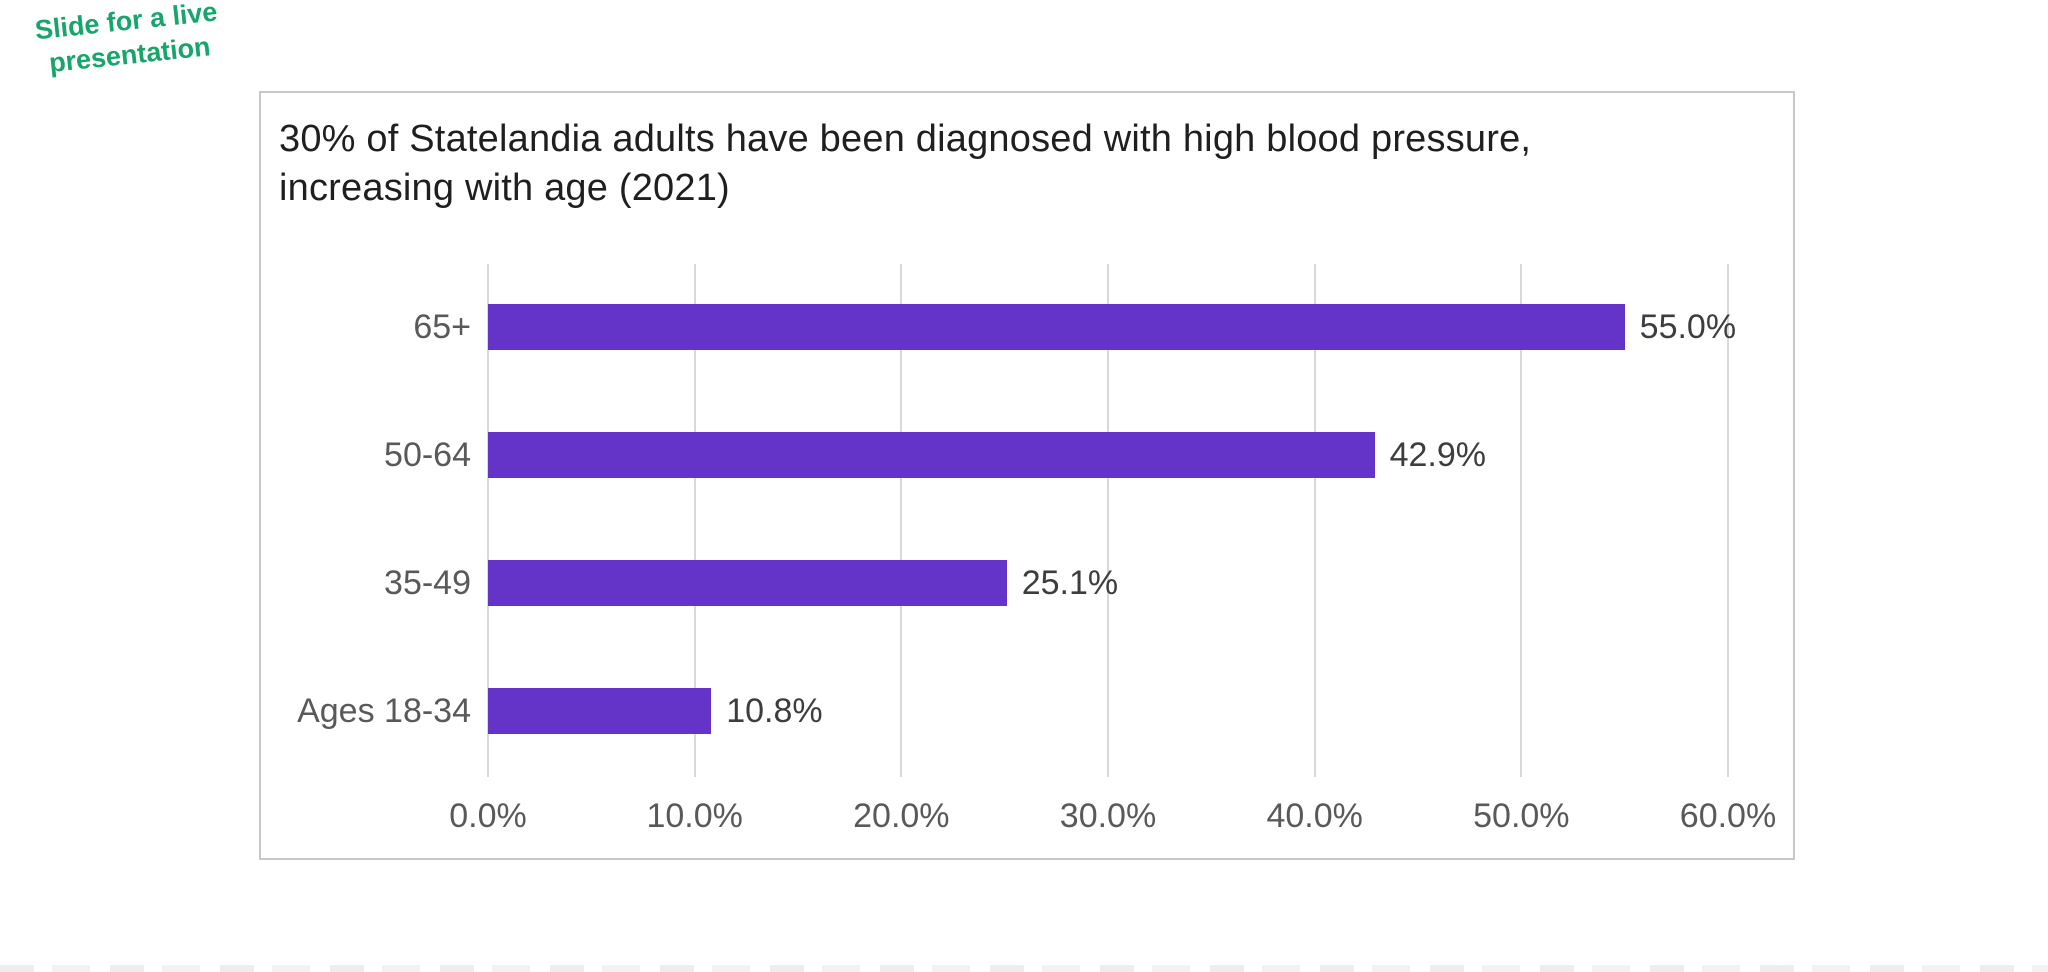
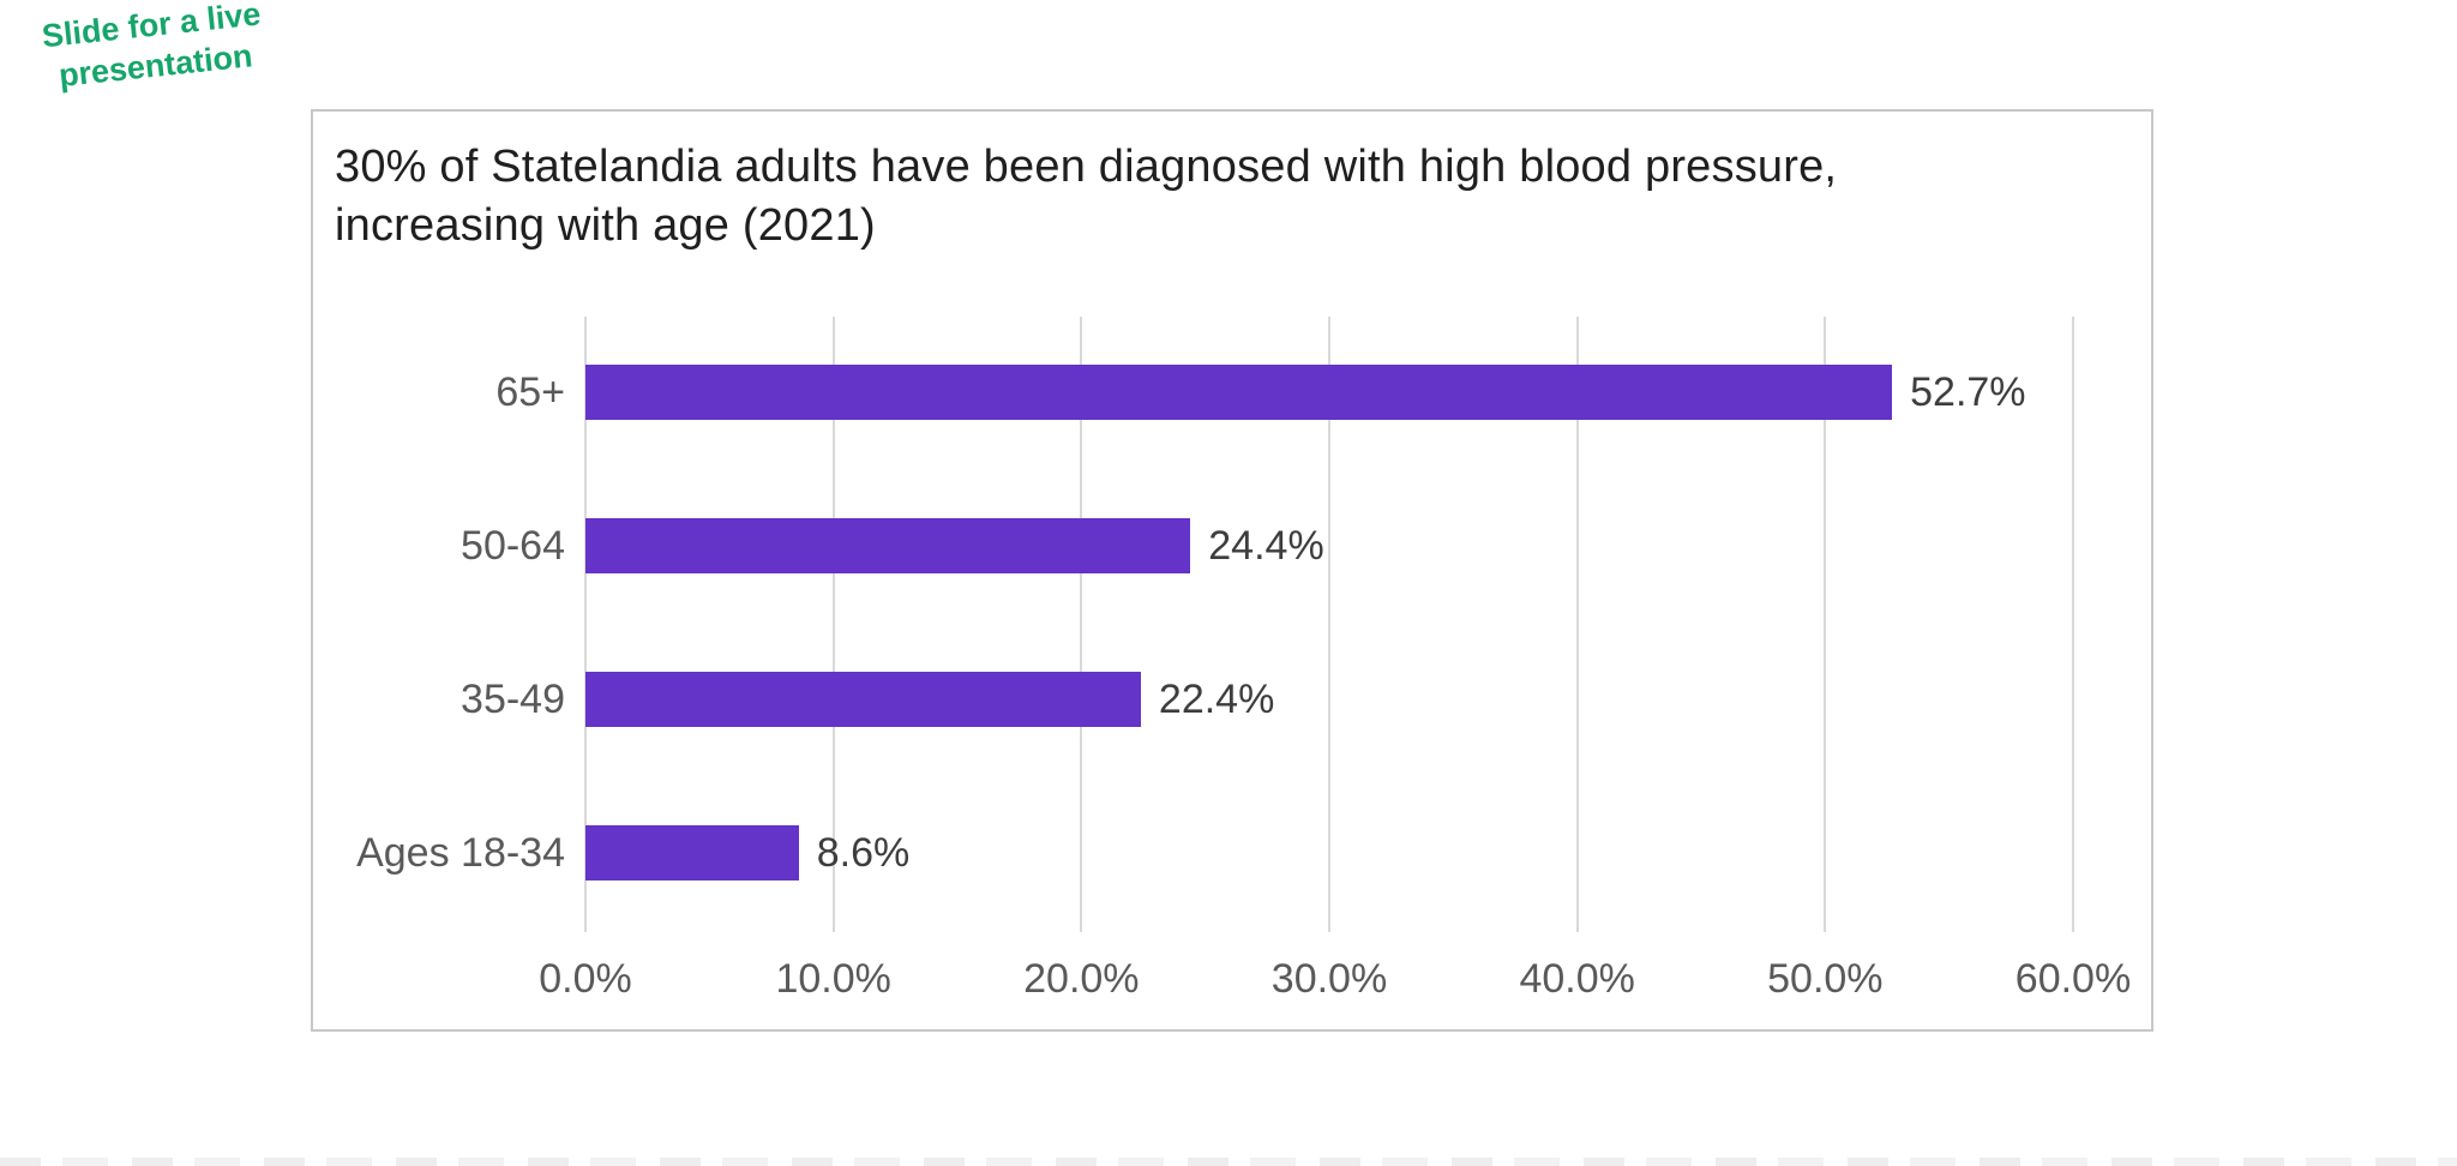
65+: 55.0% -> 52.7%
50-64: 42.9% -> 24.4%
35-49: 25.1% -> 22.4%
Ages 18-34: 10.8% -> 8.6%
